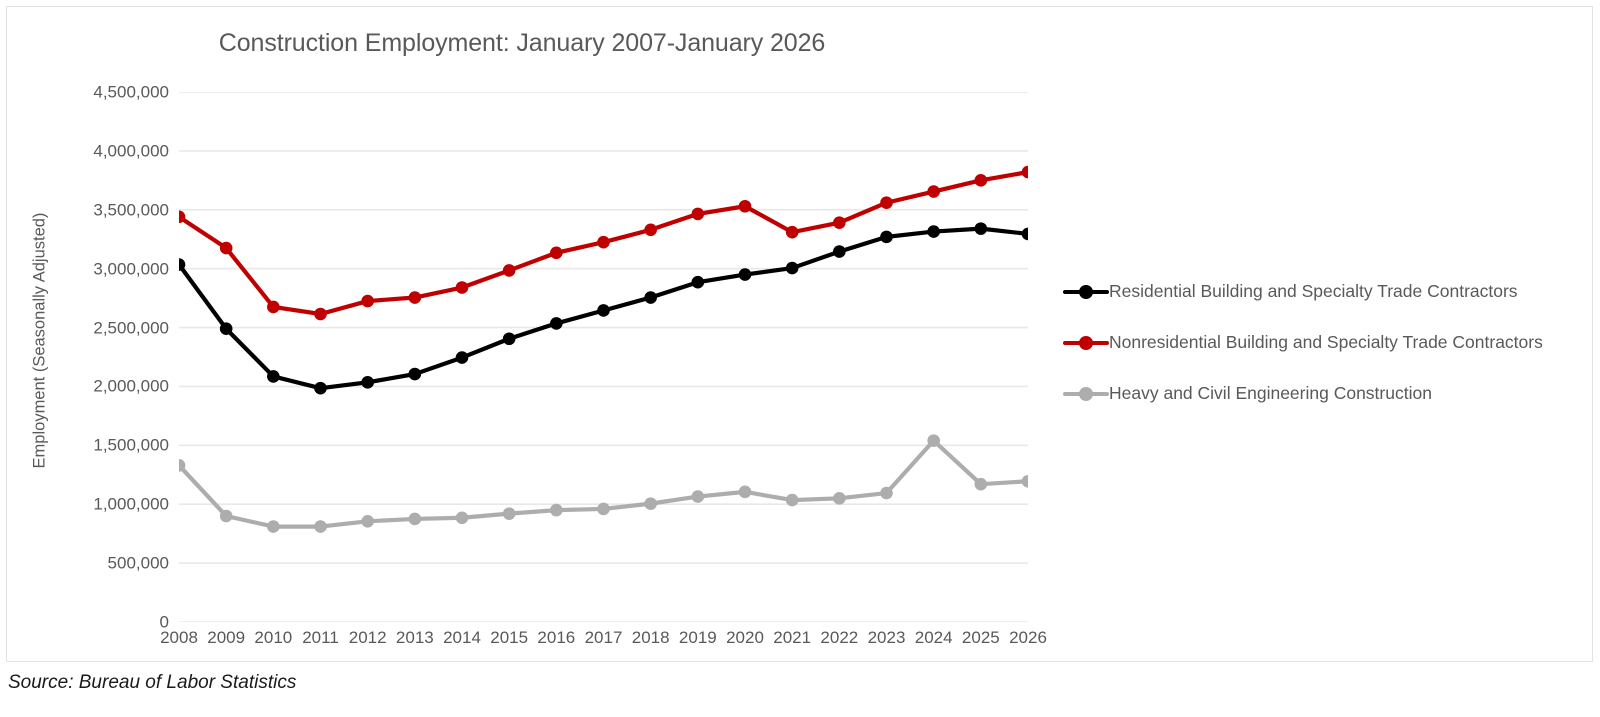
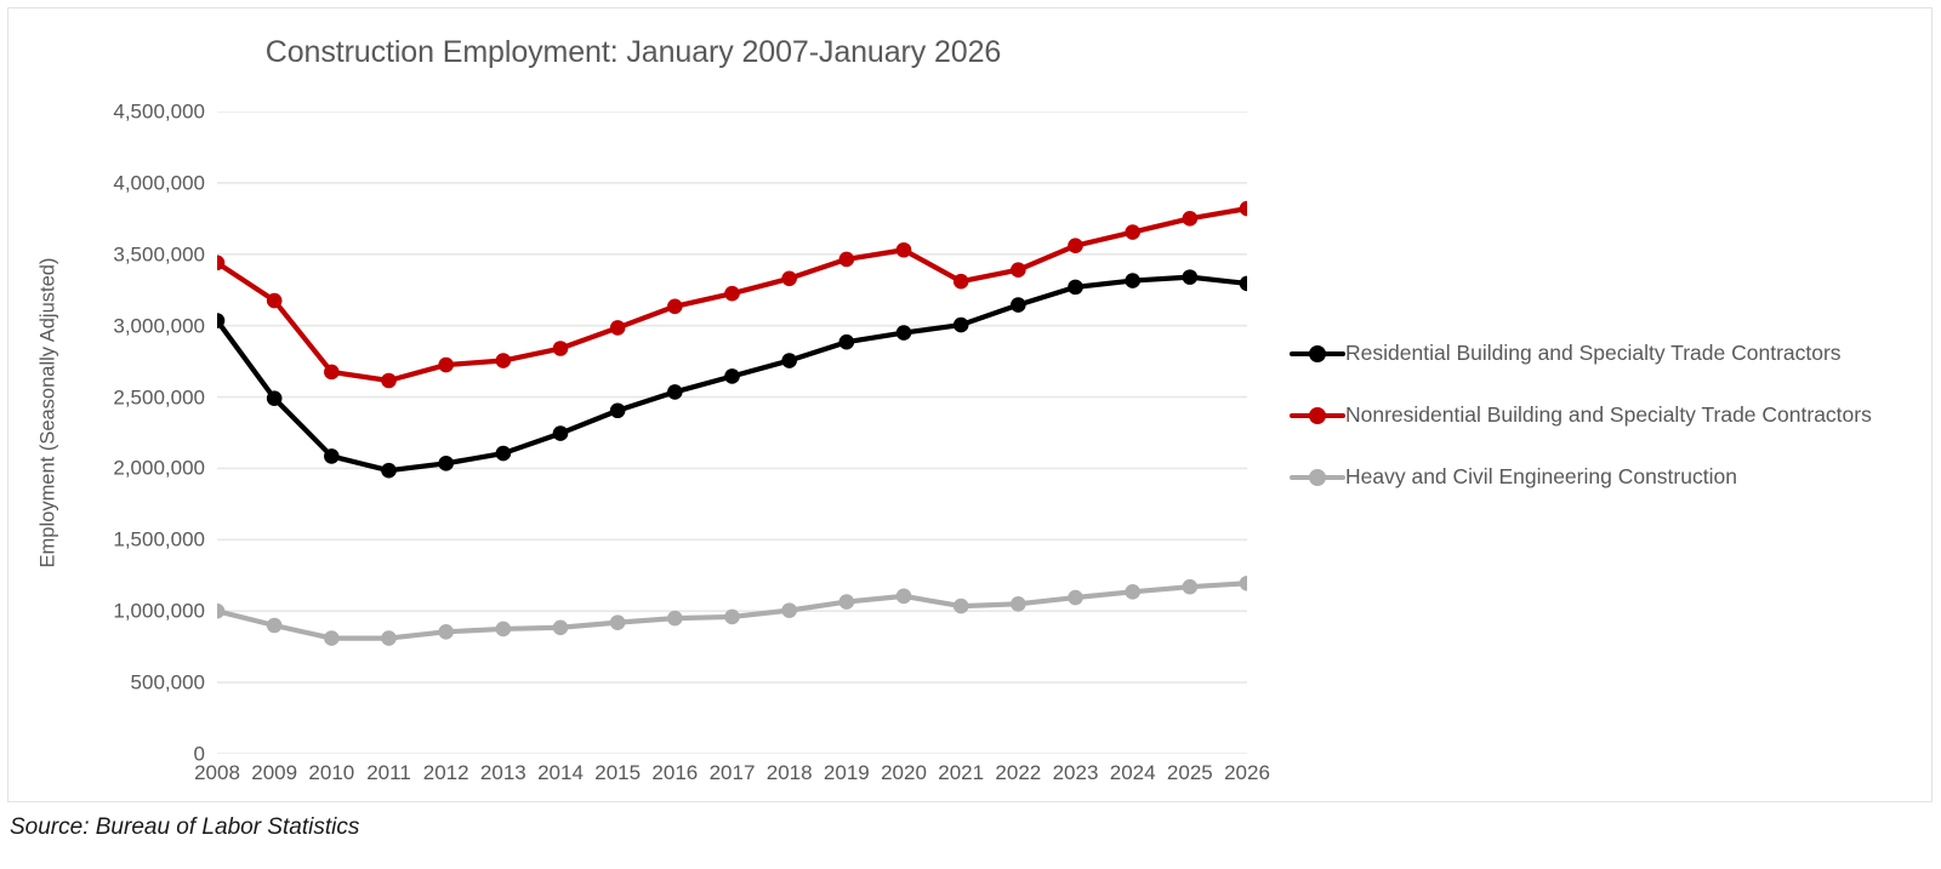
Heavy and Civil Engineering Construction/2008: 1330000 -> 1000000
Heavy and Civil Engineering Construction/2024: 1540000 -> 1140000
